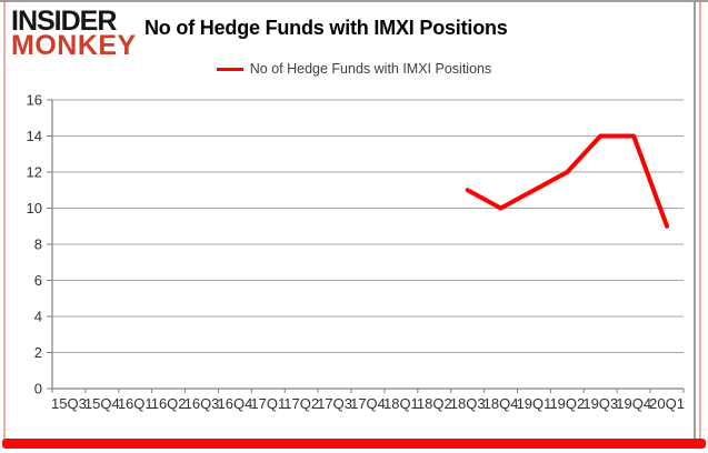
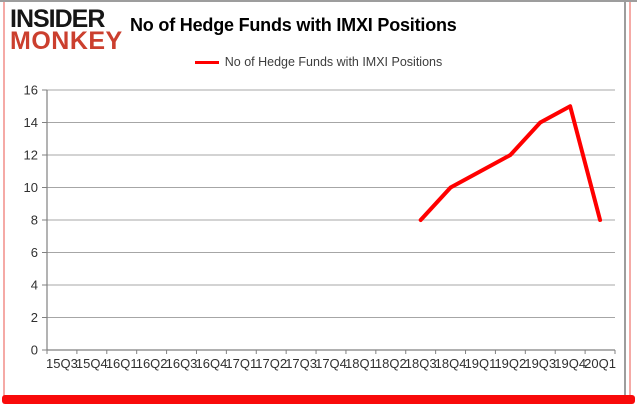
18Q3: 11 -> 8
19Q4: 14 -> 15
20Q1: 9 -> 8
